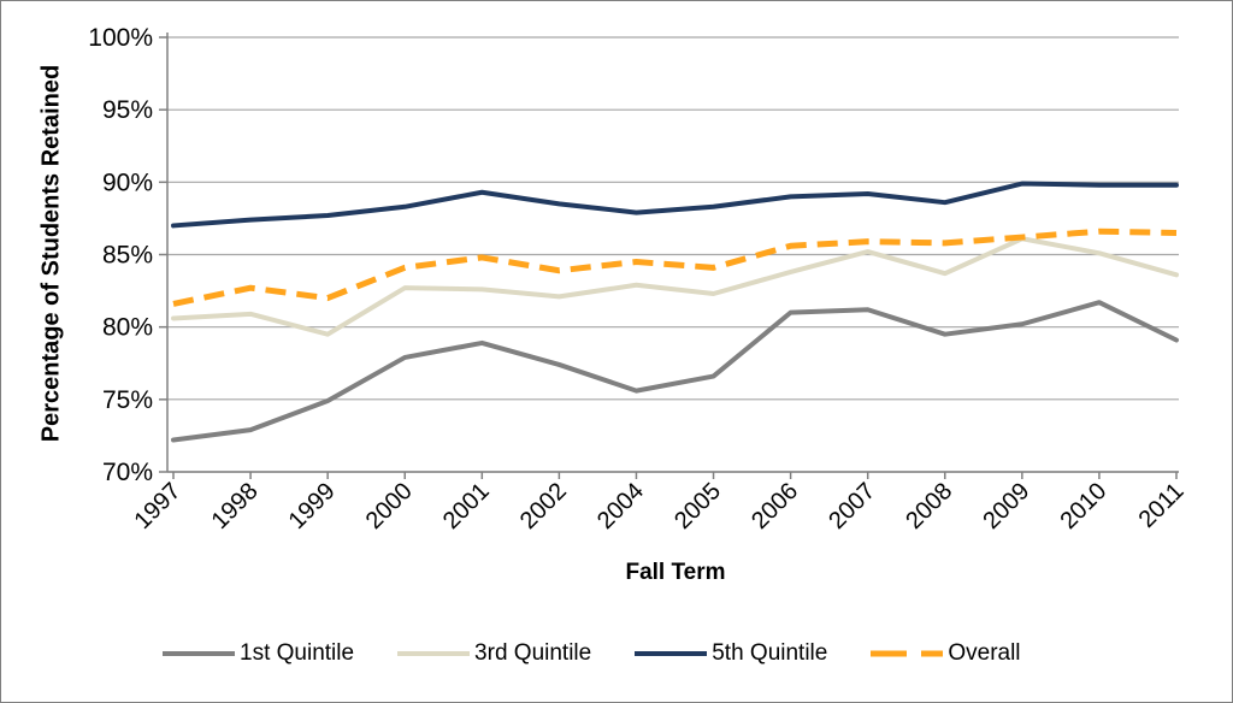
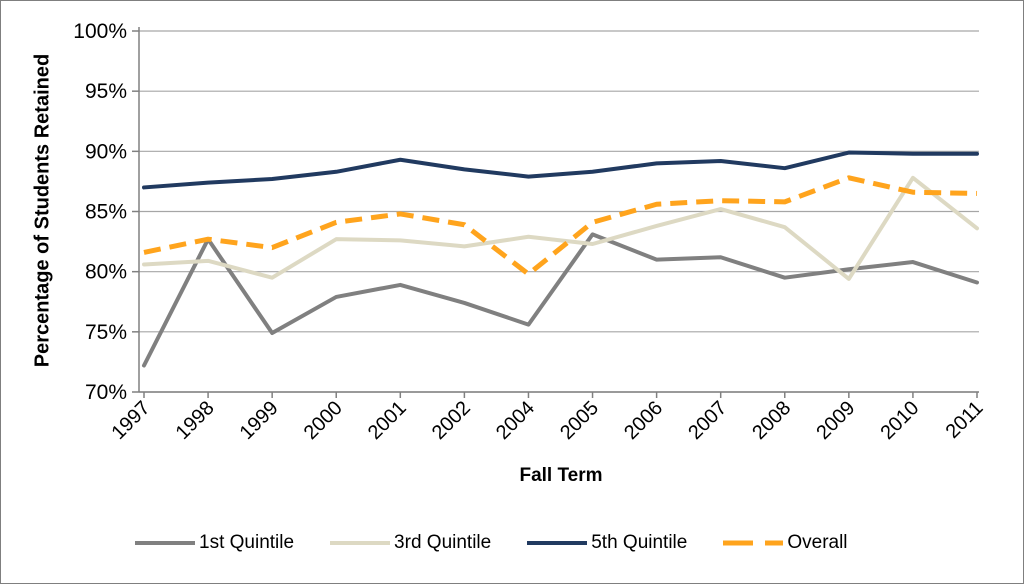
1st Quintile/1998: 72.9% -> 82.7%
Overall/2004: 84.5% -> 79.8%
1st Quintile/2005: 76.6% -> 83.1%
3rd Quintile/2009: 86.1% -> 79.4%
Overall/2009: 86.2% -> 87.8%
1st Quintile/2010: 81.7% -> 80.8%
3rd Quintile/2010: 85.1% -> 87.8%
